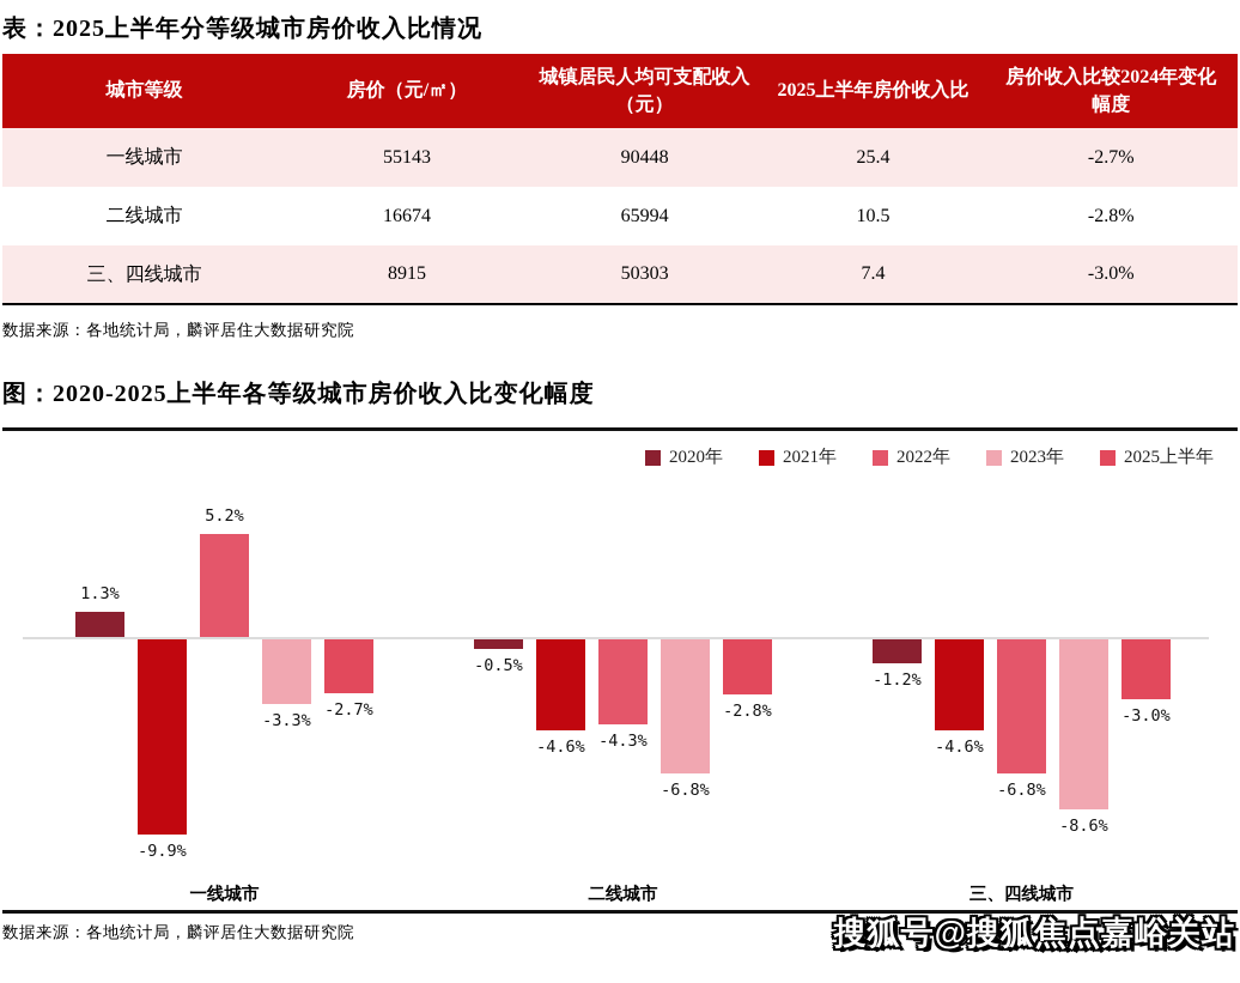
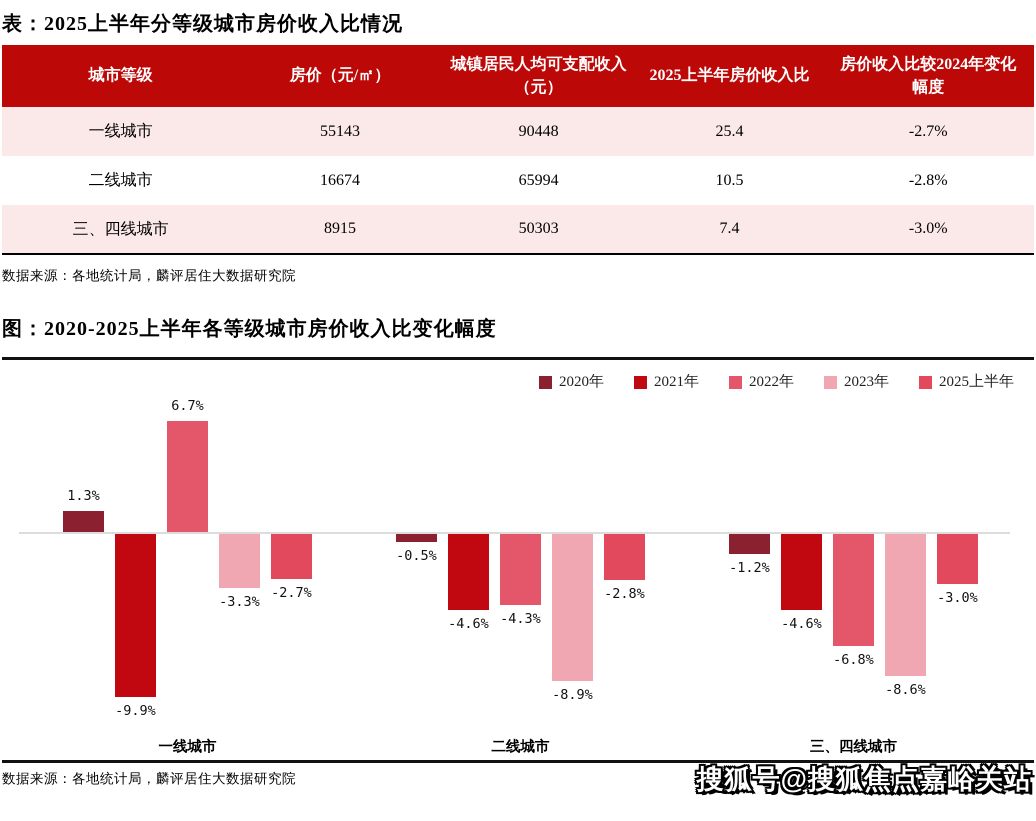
2022年/一线城市: 5.2% -> 6.7%
2023年/二线城市: -6.8% -> -8.9%
